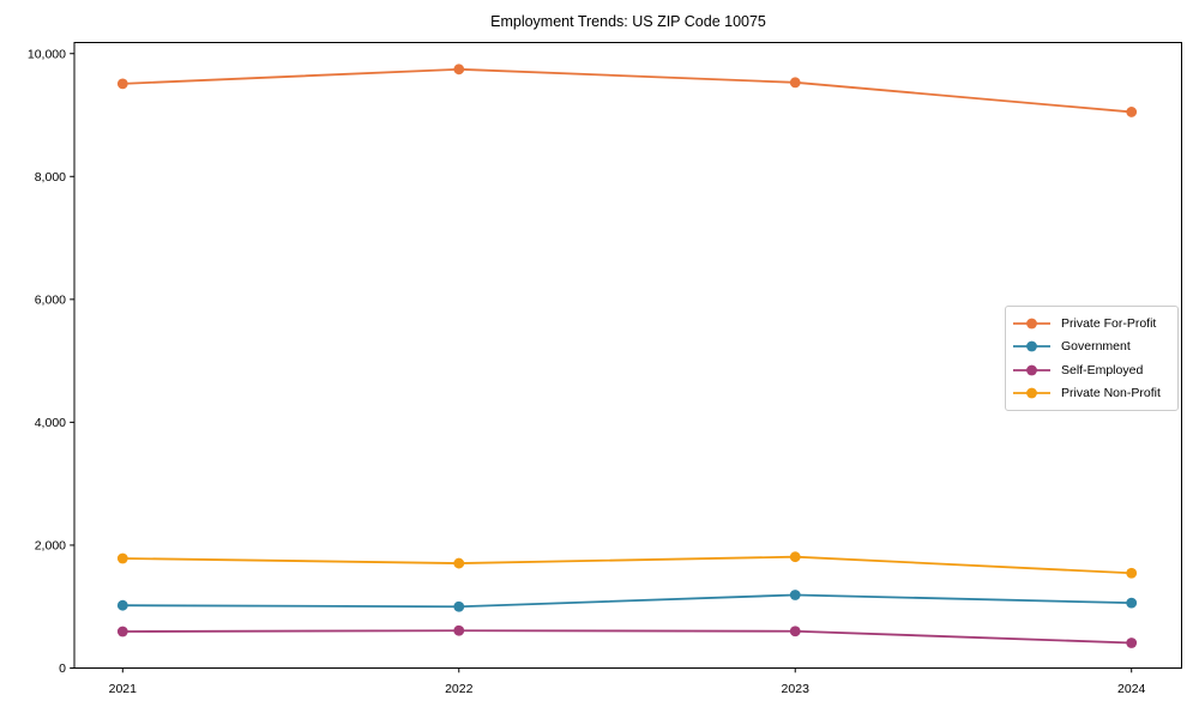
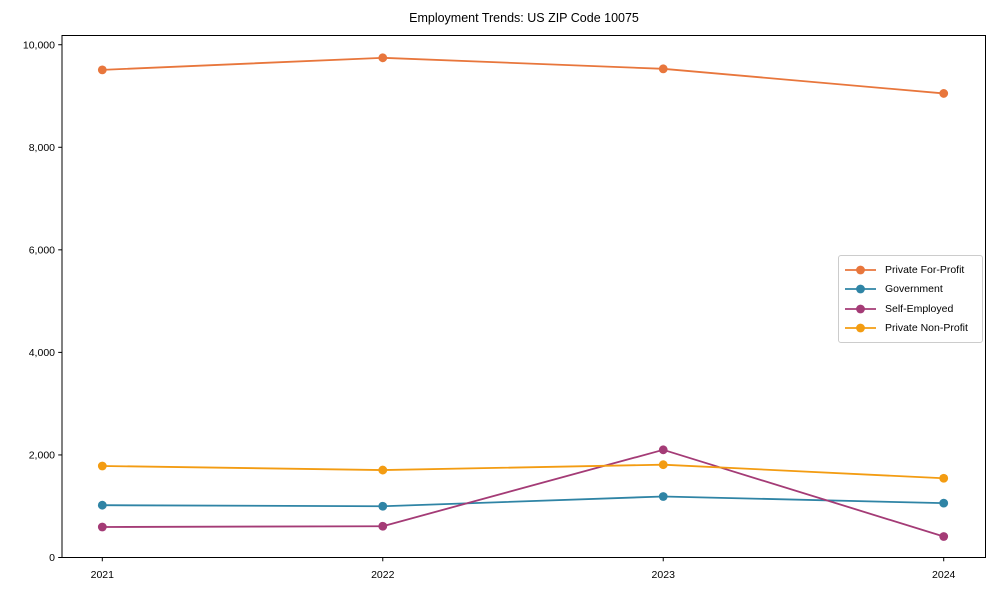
Self-Employed/2023: 600 -> 2100
